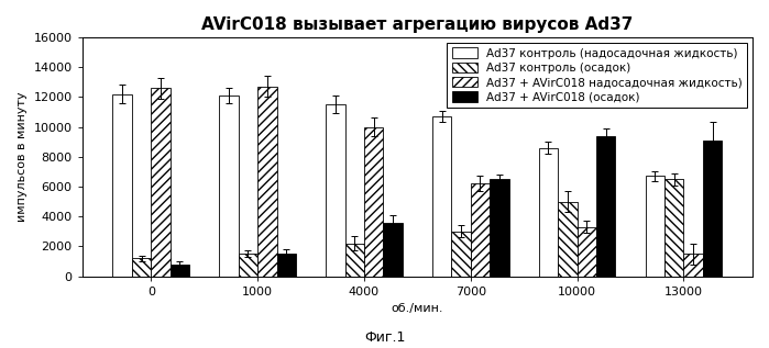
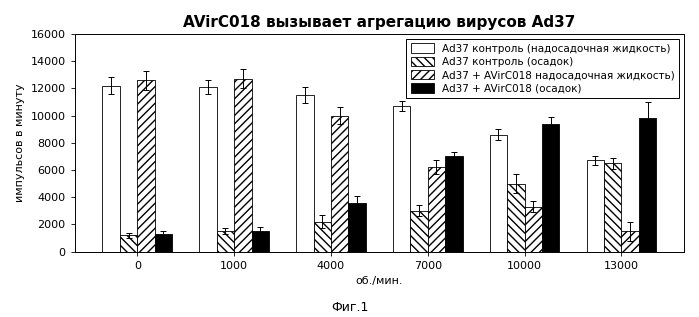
Ad37 + AVirC018 (осадок)/0: 800 -> 1300
Ad37 + AVirC018 (осадок)/7000: 6500 -> 7000
Ad37 + AVirC018 (осадок)/13000: 9100 -> 9800
